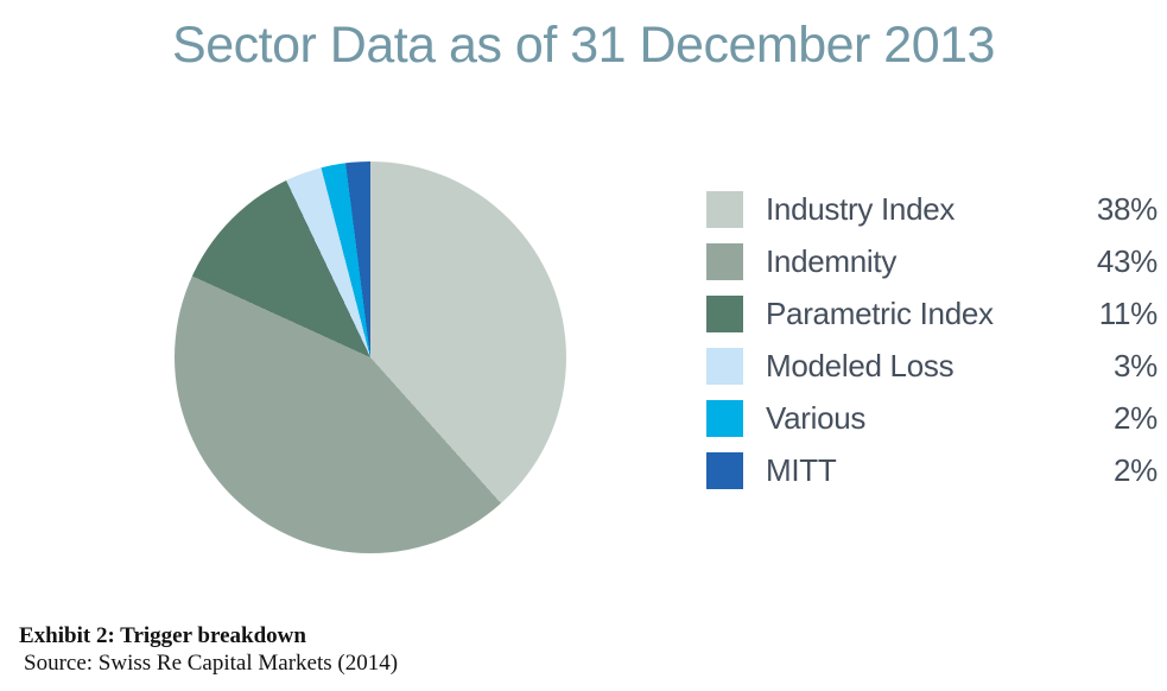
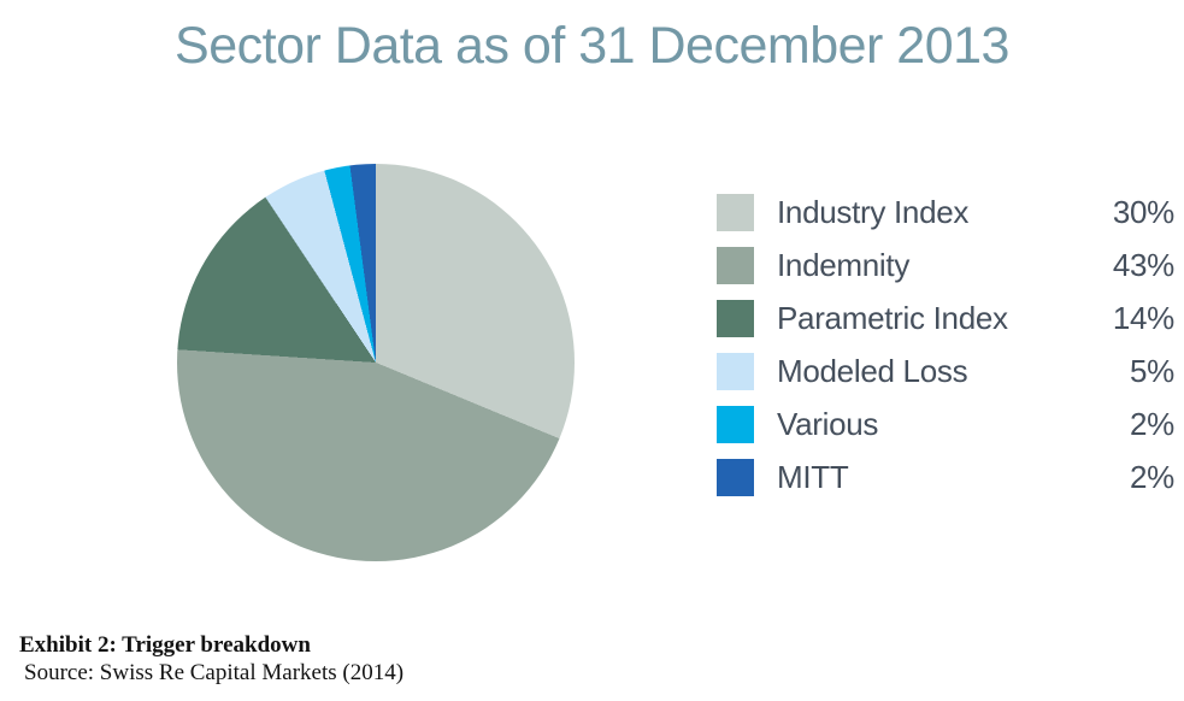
Industry Index: 38% -> 30%
Parametric Index: 11% -> 14%
Modeled Loss: 3% -> 5%
